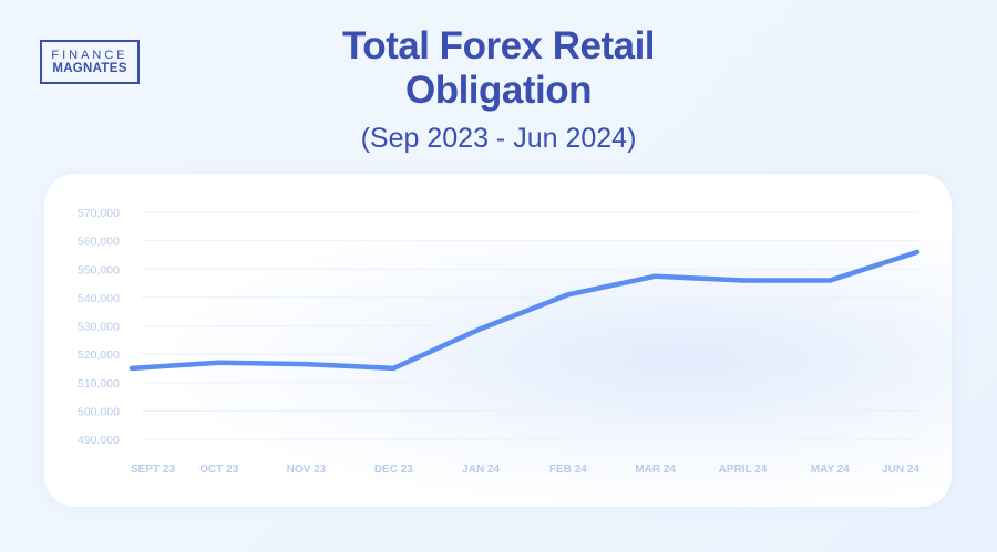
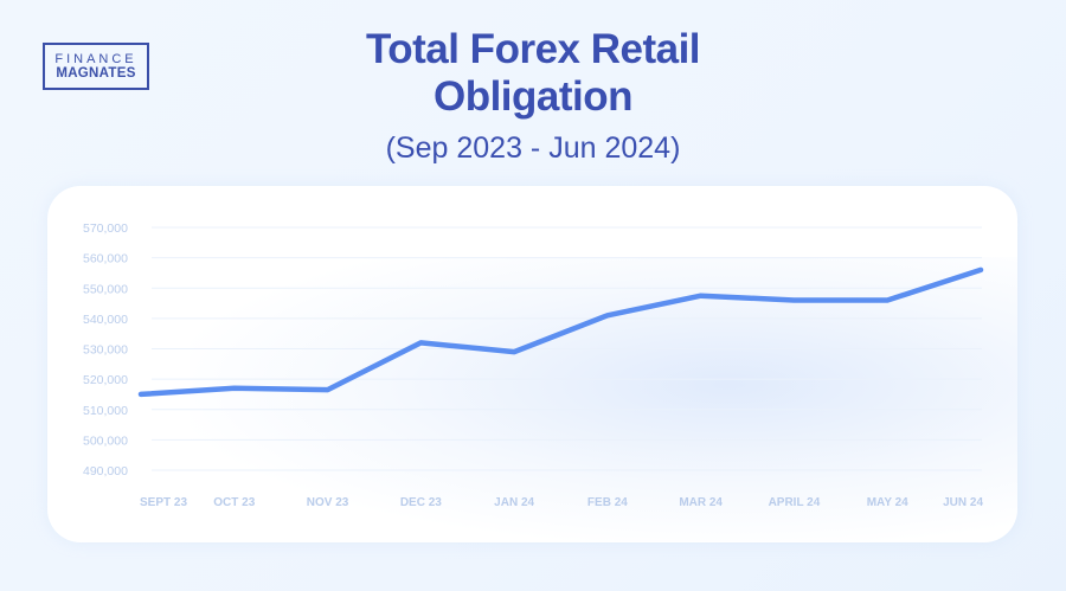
DEC 23: 515000 -> 532000
